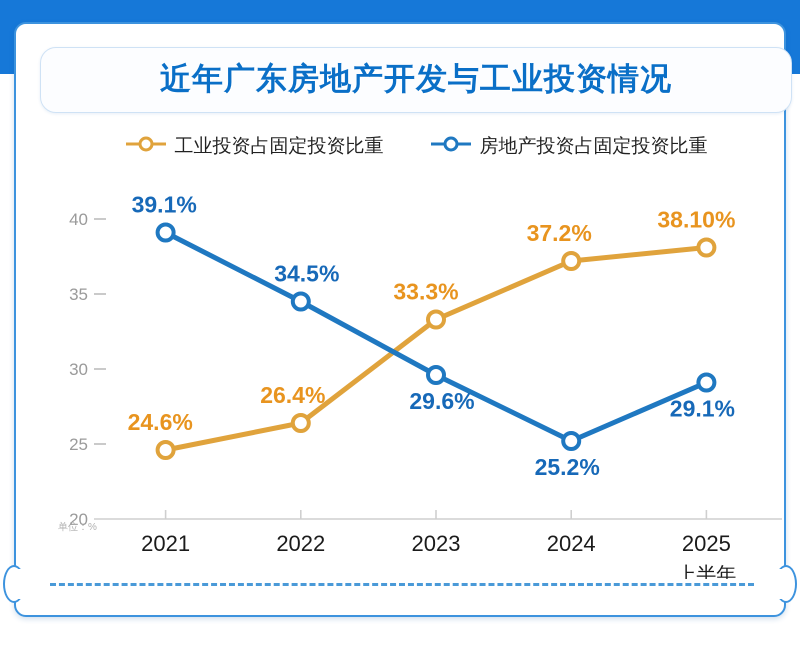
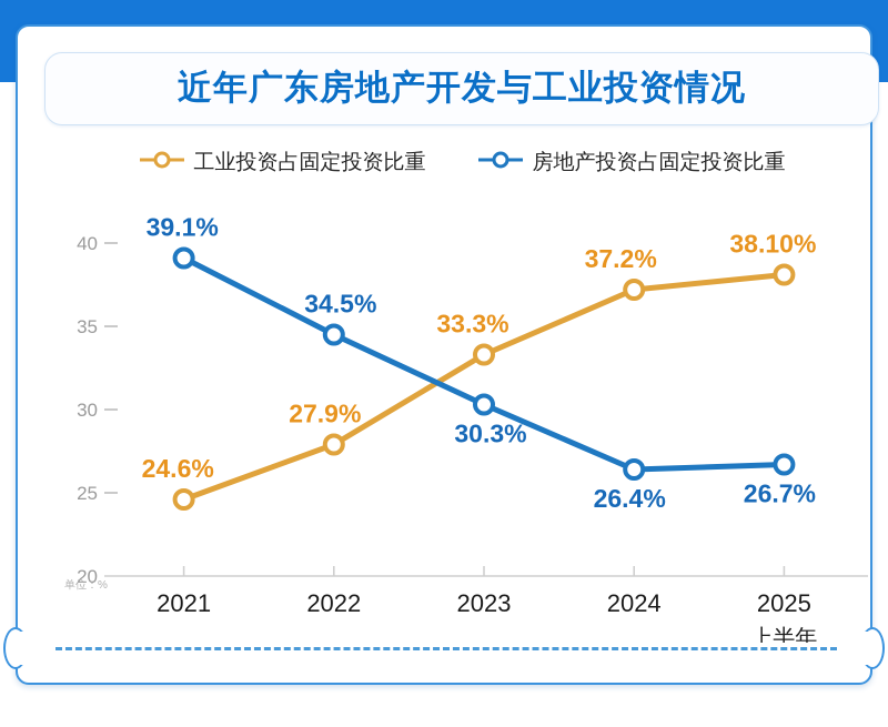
工业投资占固定投资比重/2022: 26.4% -> 27.9%
房地产投资占固定投资比重/2023: 29.6% -> 30.3%
房地产投资占固定投资比重/2024: 25.2% -> 26.4%
房地产投资占固定投资比重/2025上半年: 29.1% -> 26.7%
